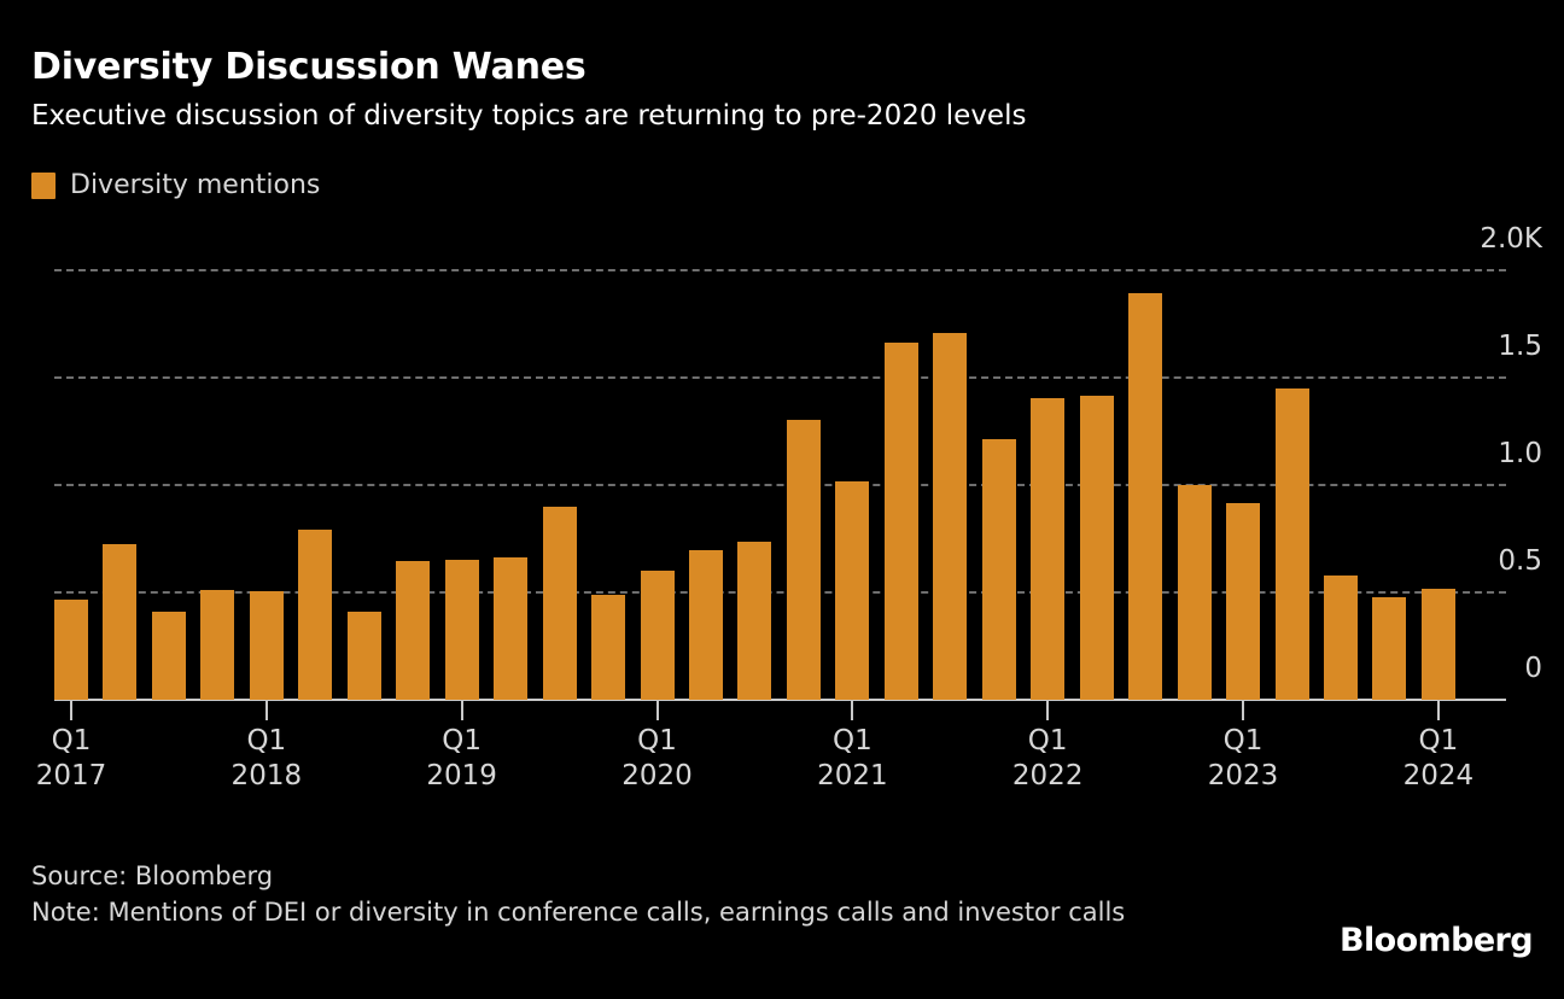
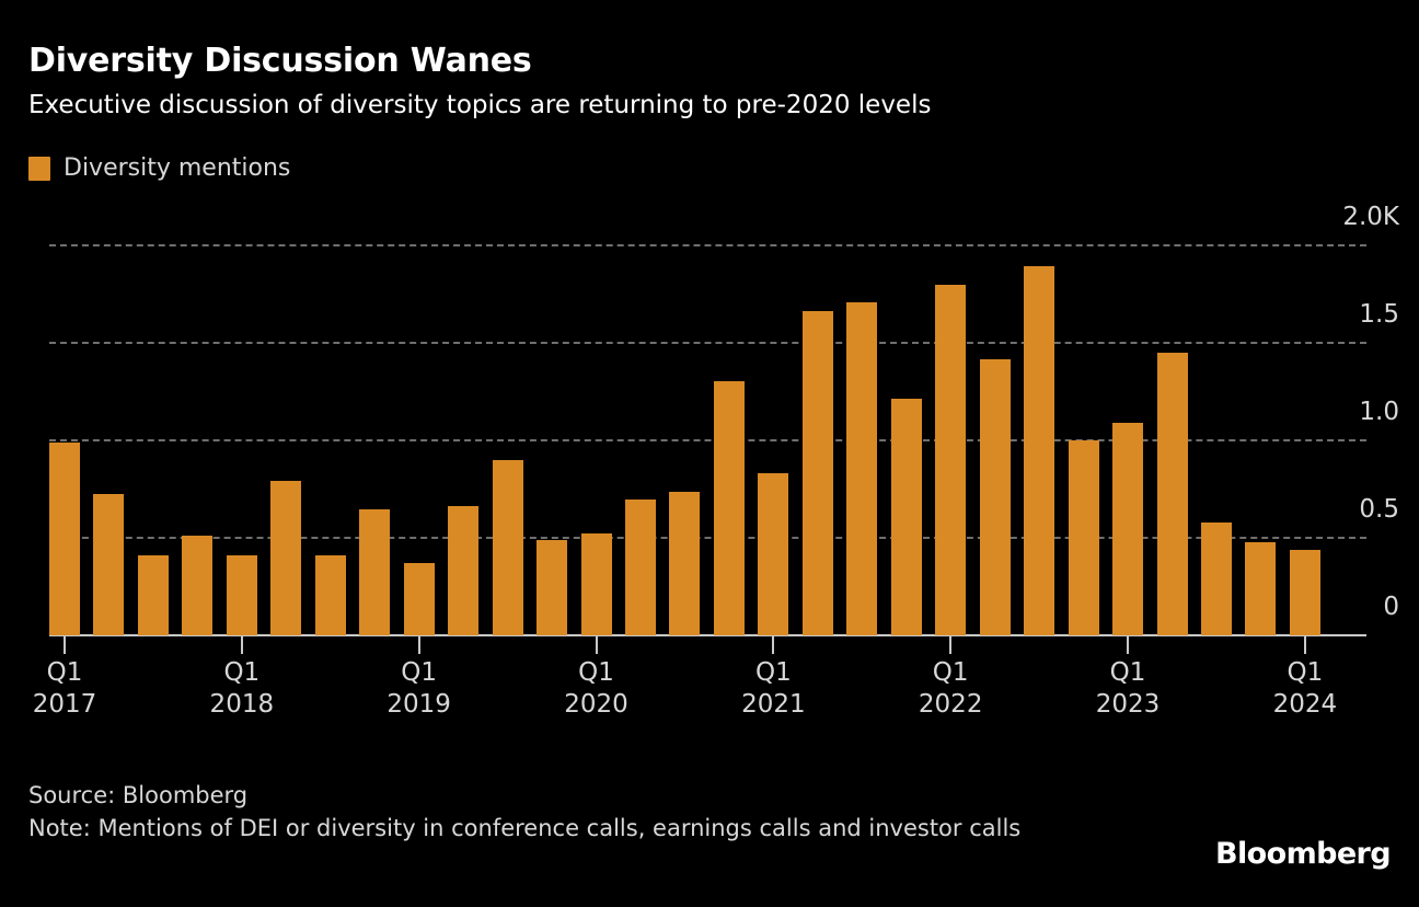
Q1 2017: 0.46K -> 0.99K
Q1 2018: 0.51K -> 0.41K
Q1 2019: 0.65K -> 0.37K
Q1 2020: 0.60K -> 0.52K
Q1 2021: 1.02K -> 0.83K
Q1 2022: 1.40K -> 1.80K
Q1 2023: 0.91K -> 1.09K
Q1 2024: 0.52K -> 0.44K
